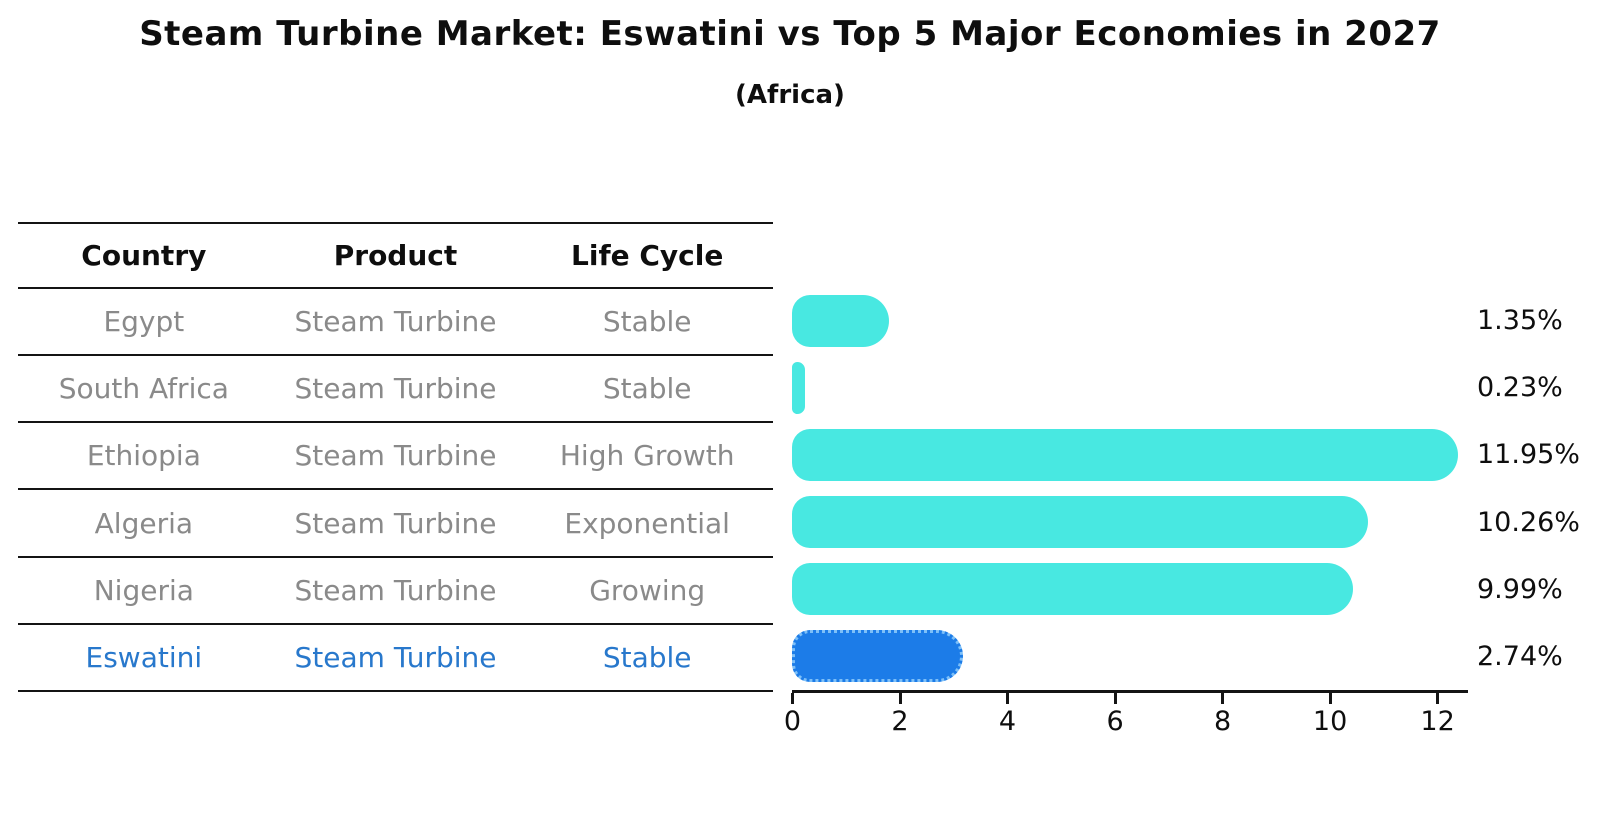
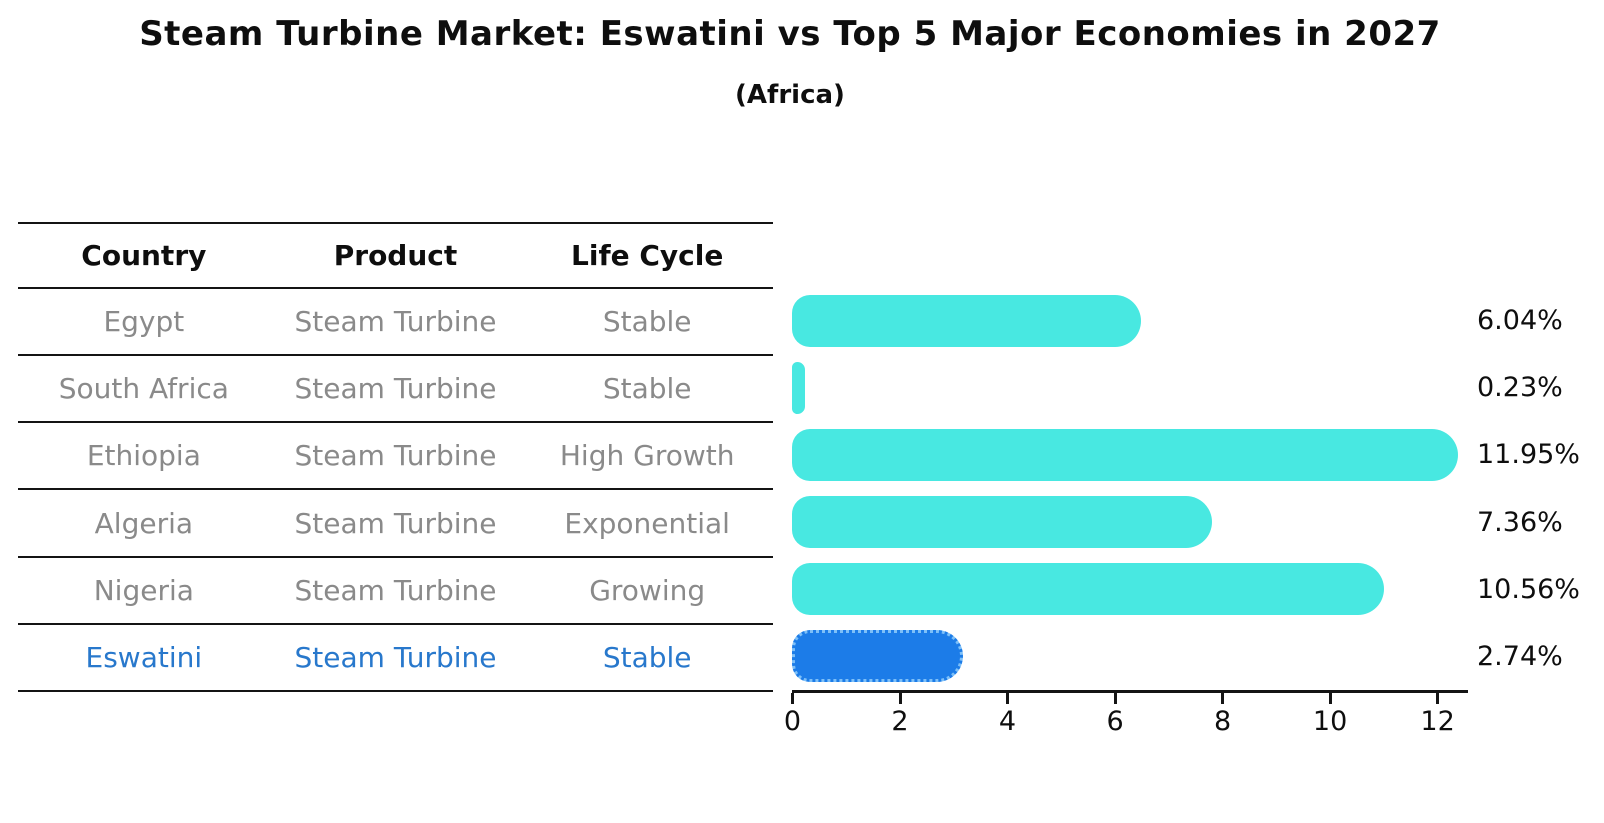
Egypt: 1.35% -> 6.04%
Algeria: 10.26% -> 7.36%
Nigeria: 9.99% -> 10.56%
